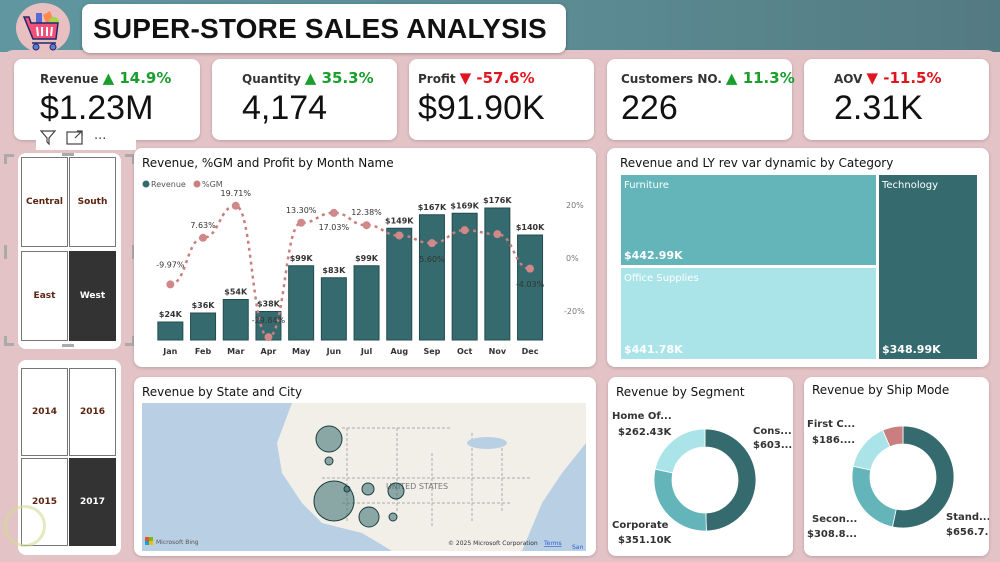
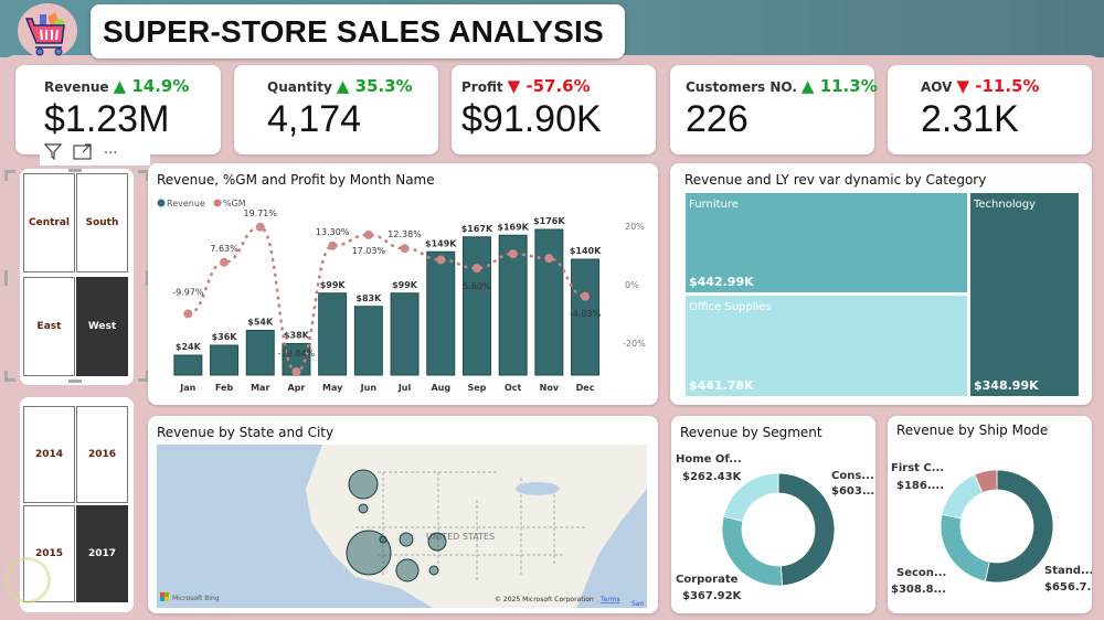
Revenue by Segment/Corporate: $351.10K -> $367.92K
